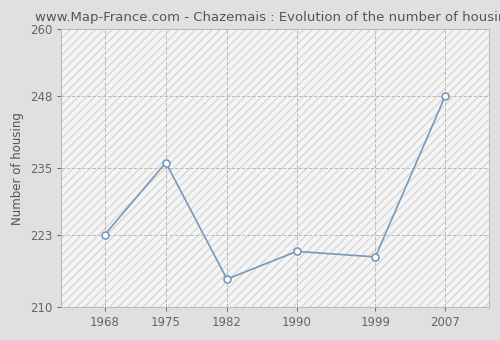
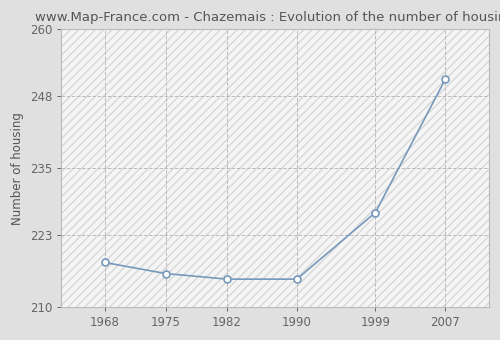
1968: 223 -> 218
1975: 236 -> 216
1990: 220 -> 215
1999: 219 -> 227
2007: 248 -> 251
